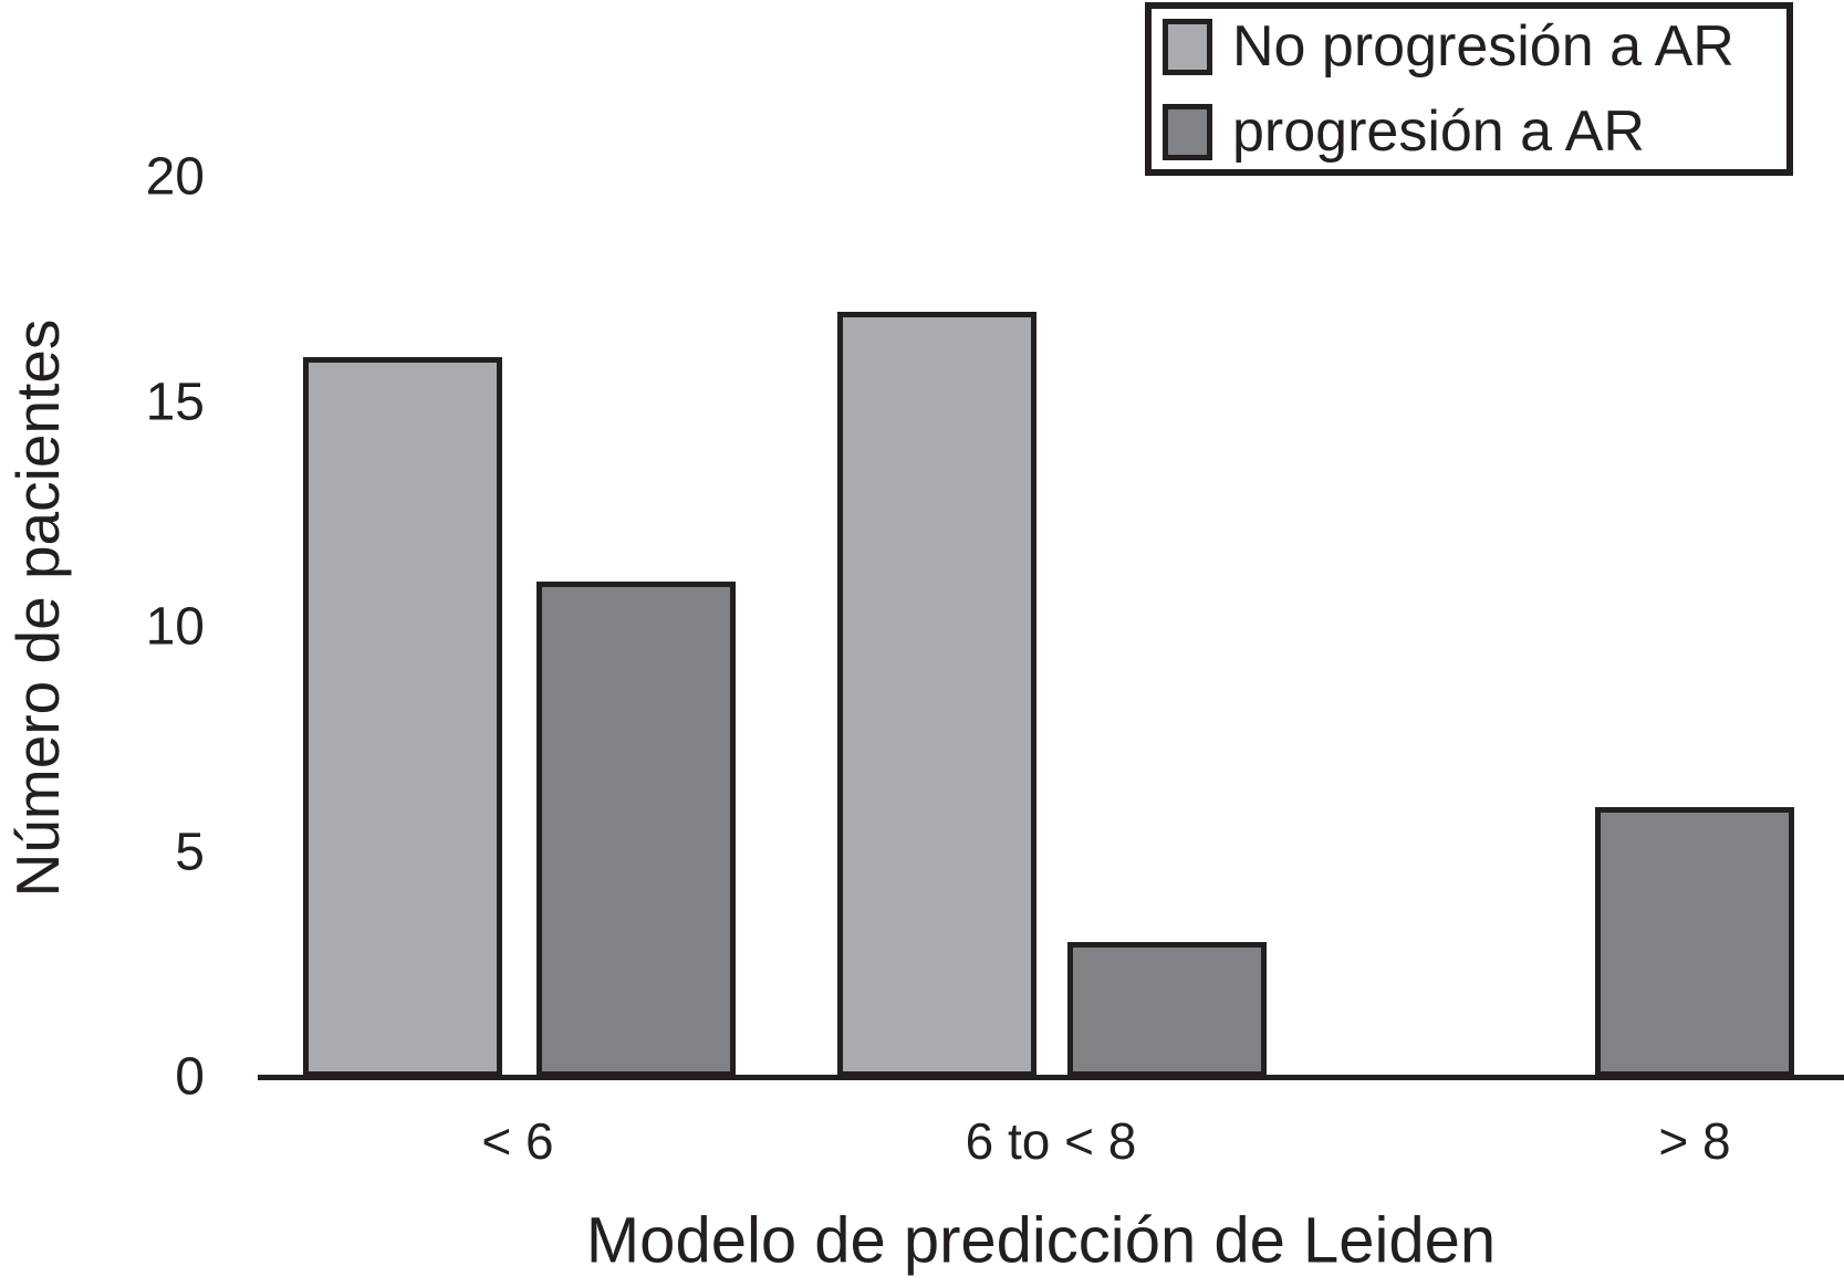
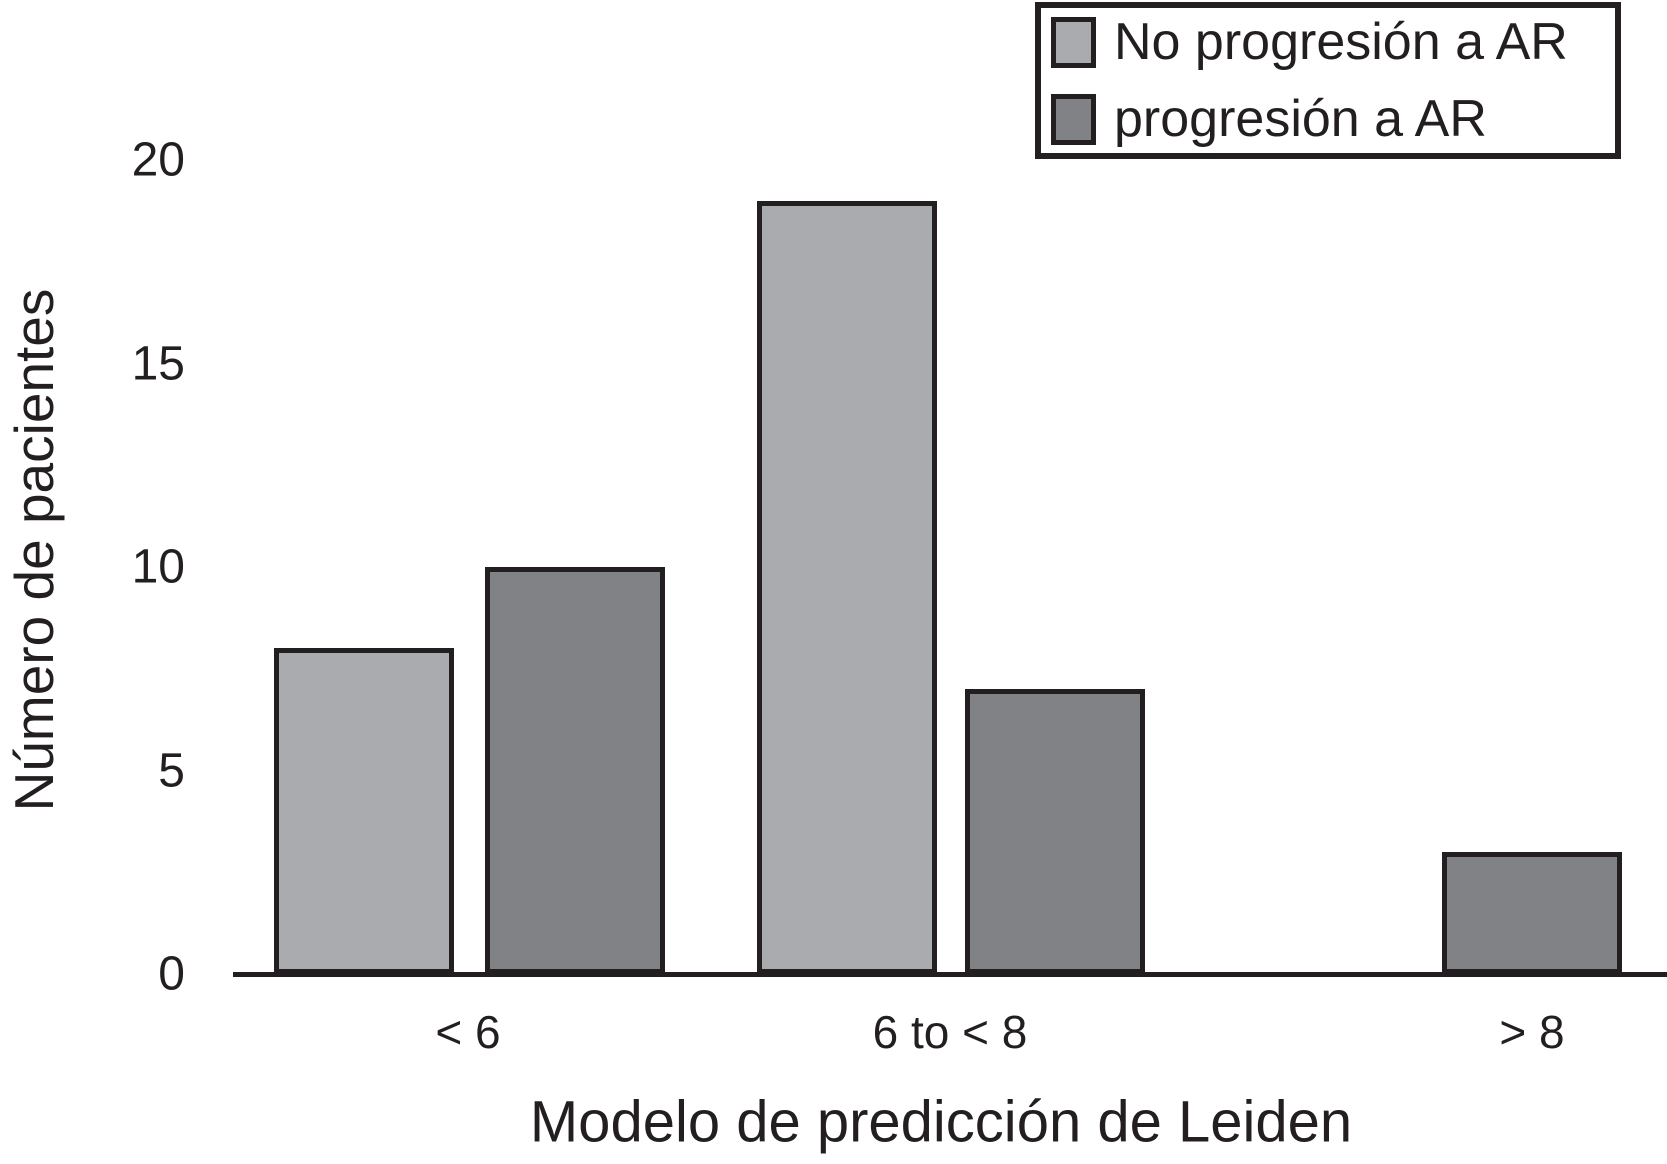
No progresión a AR/< 6: 16 -> 8
progresión a AR/< 6: 11 -> 10
No progresión a AR/6 to < 8: 17 -> 19
progresión a AR/6 to < 8: 3 -> 7
progresión a AR/> 8: 6 -> 3
